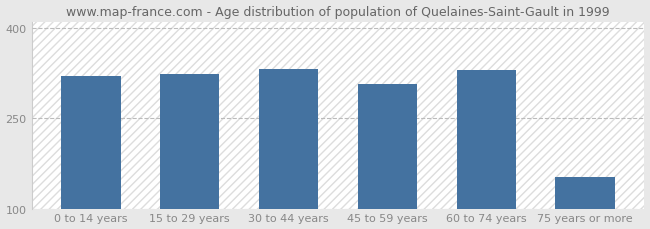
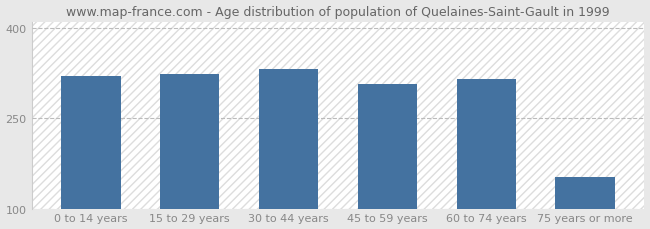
60 to 74 years: 330 -> 315
